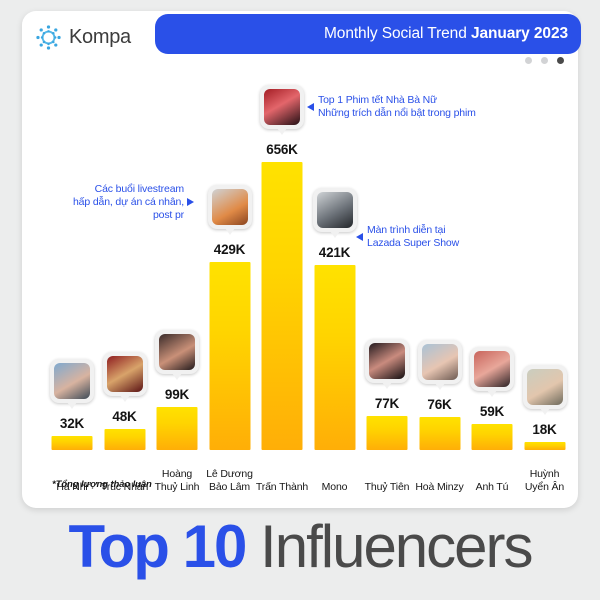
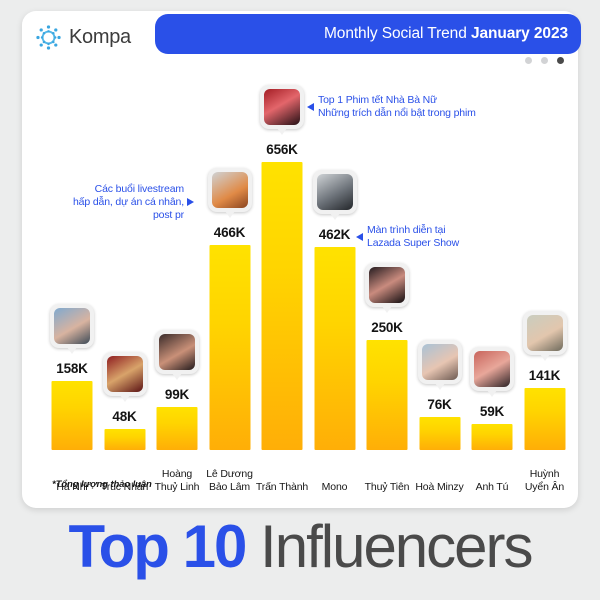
Hà Nhi: 32K -> 158K
Lê Dương Bảo Lâm: 429K -> 466K
Mono: 421K -> 462K
Thuỷ Tiên: 77K -> 250K
Huỳnh Uyển Ân: 18K -> 141K
